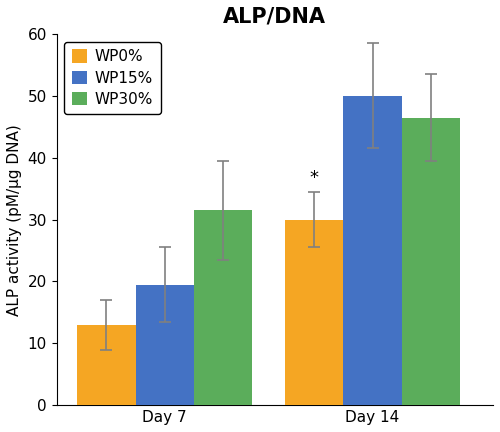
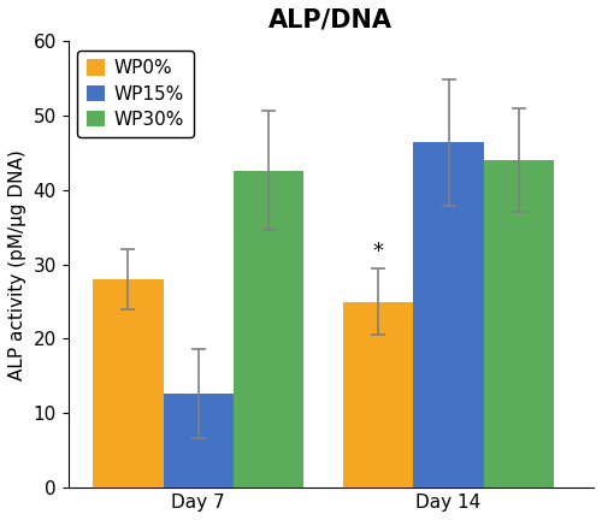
WP0%/Day 7: 13 -> 28
WP15%/Day 7: 19.5 -> 12.6
WP30%/Day 7: 31.5 -> 42.6
WP0%/Day 14: 30 -> 25
WP15%/Day 14: 50.0 -> 46.4
WP30%/Day 14: 46.5 -> 44.0
